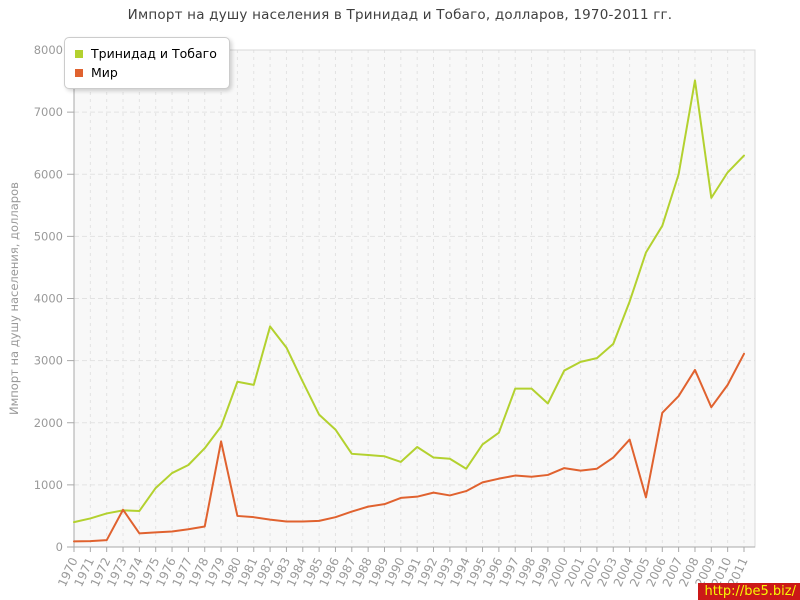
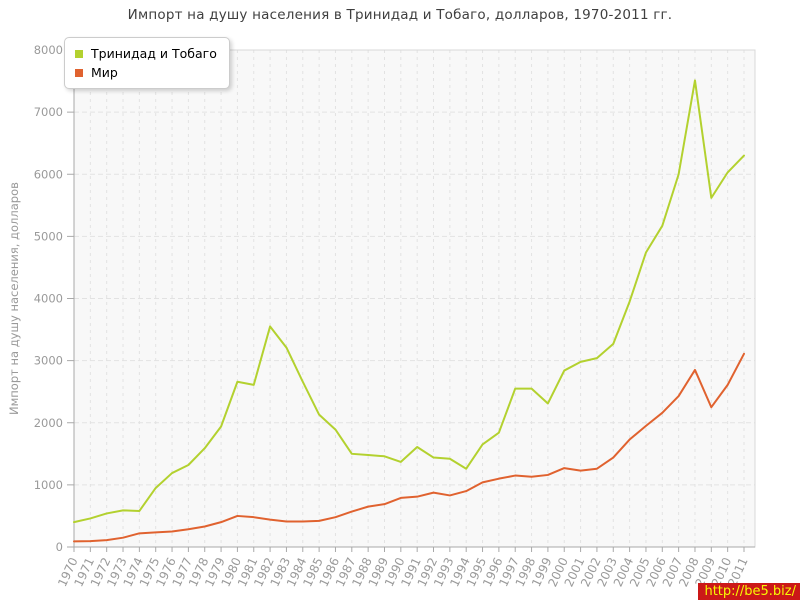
Мир/1973: 600 -> 200
Мир/1979: 1700 -> 400
Мир/2005: 800 -> 2000
